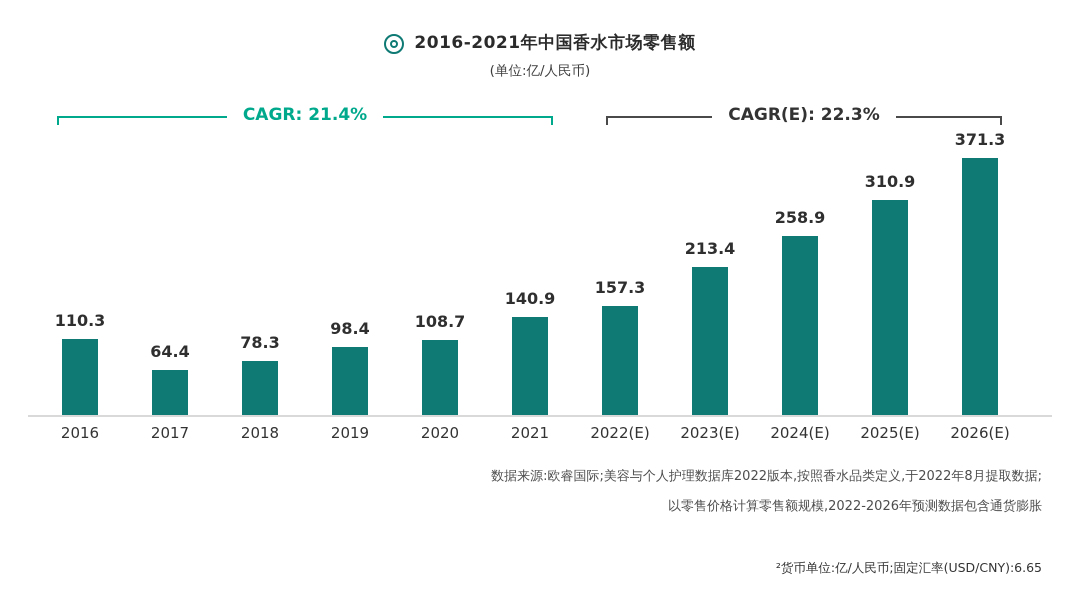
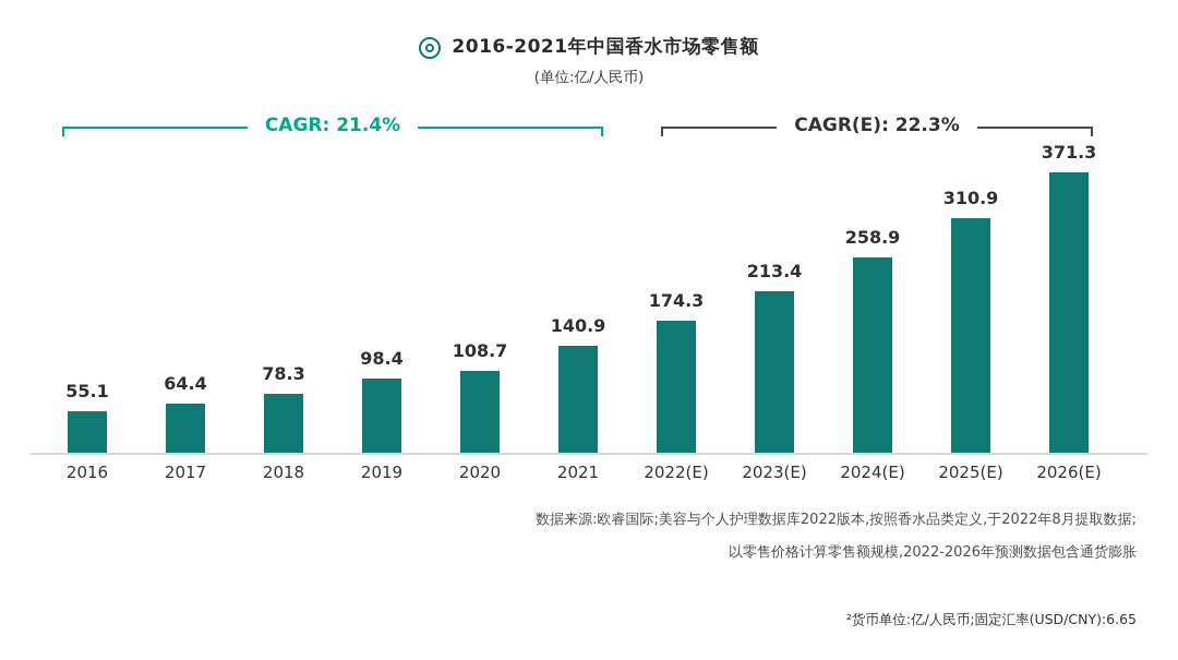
2016: 110.3 -> 55.1
2022(E): 157.3 -> 174.3
